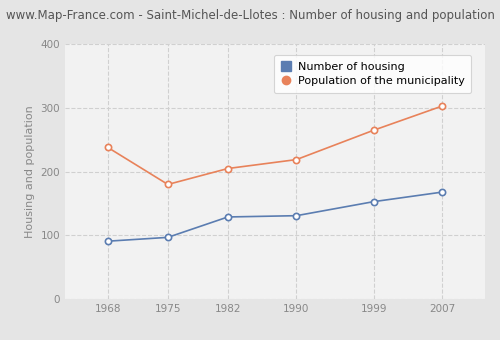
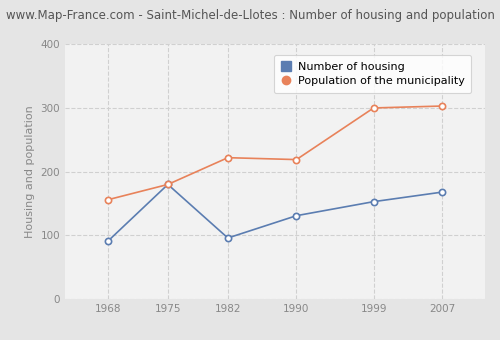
Population of the municipality/1968: 238 -> 156
Number of housing/1975: 97 -> 180
Number of housing/1982: 129 -> 96
Population of the municipality/1982: 205 -> 222
Population of the municipality/1999: 265 -> 300
